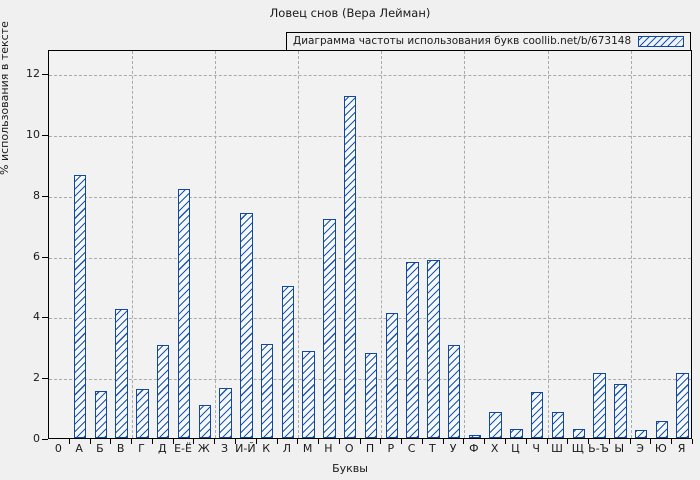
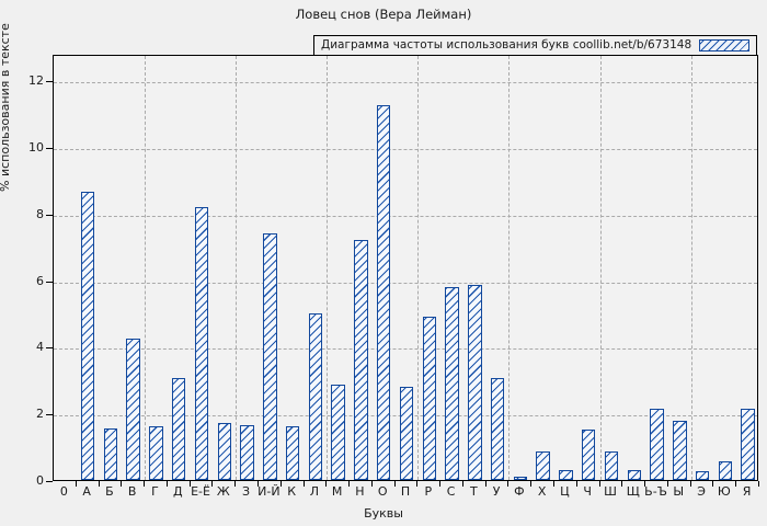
Ж: 1.1 -> 1.7
К: 3.1 -> 1.6
Р: 4.1 -> 4.9
